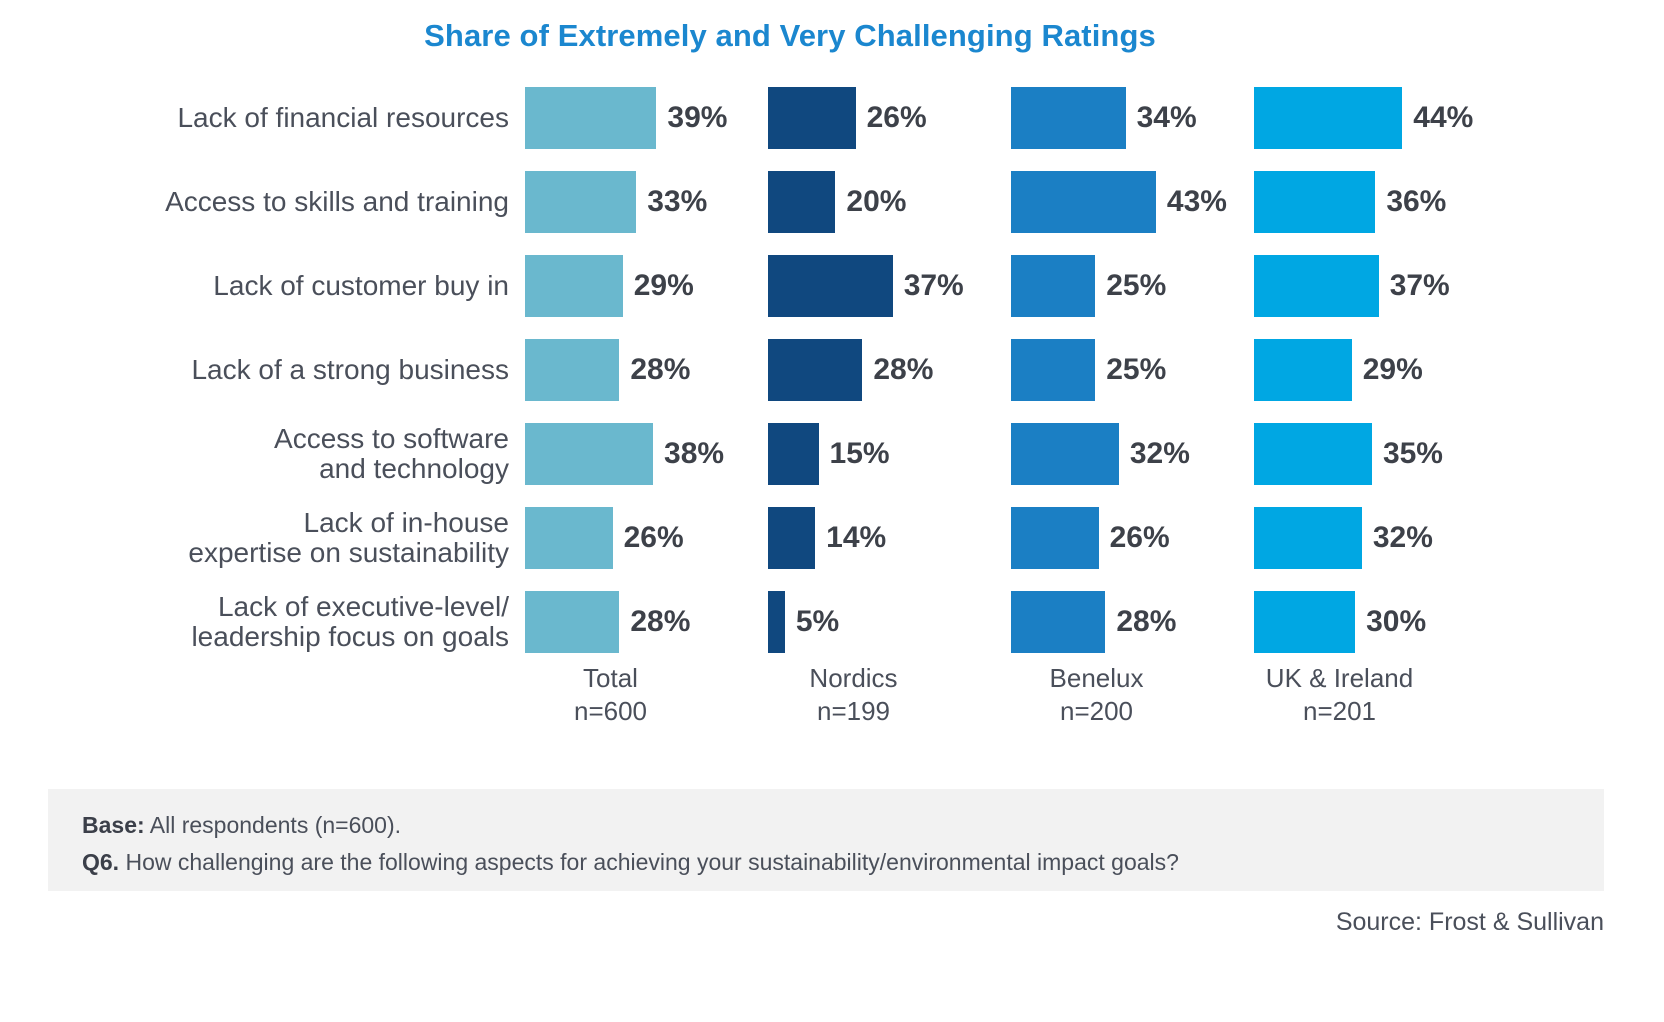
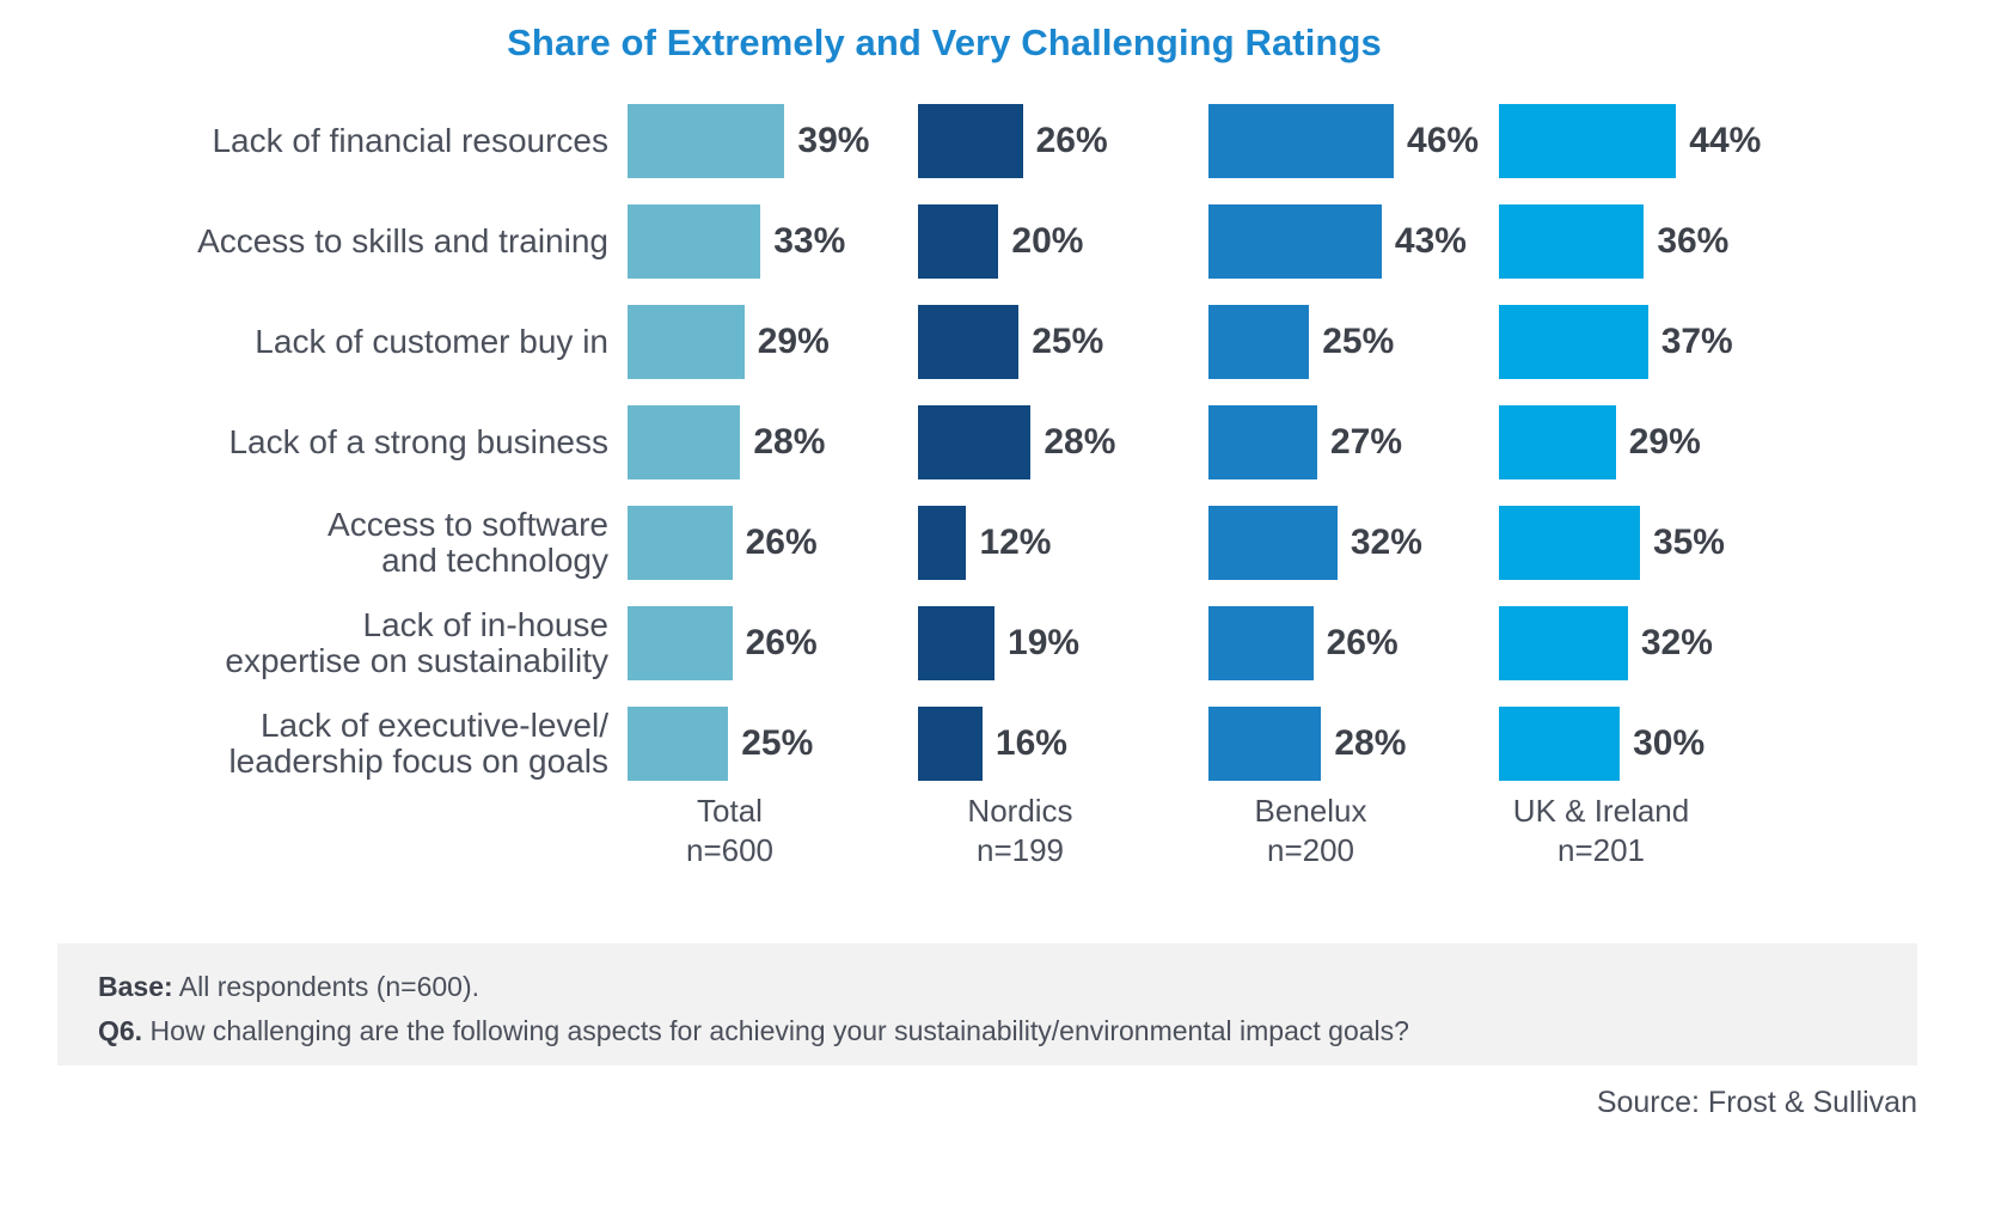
Benelux/Lack of financial resources: 34% -> 46%
Nordics/Lack of customer buy in: 37% -> 25%
Benelux/Lack of a strong business: 25% -> 27%
Total/Access to software and technology: 38% -> 26%
Nordics/Access to software and technology: 15% -> 12%
Nordics/Lack of in-house expertise on sustainability: 14% -> 19%
Total/Lack of executive-level/ leadership focus on goals: 28% -> 25%
Nordics/Lack of executive-level/ leadership focus on goals: 5% -> 16%
